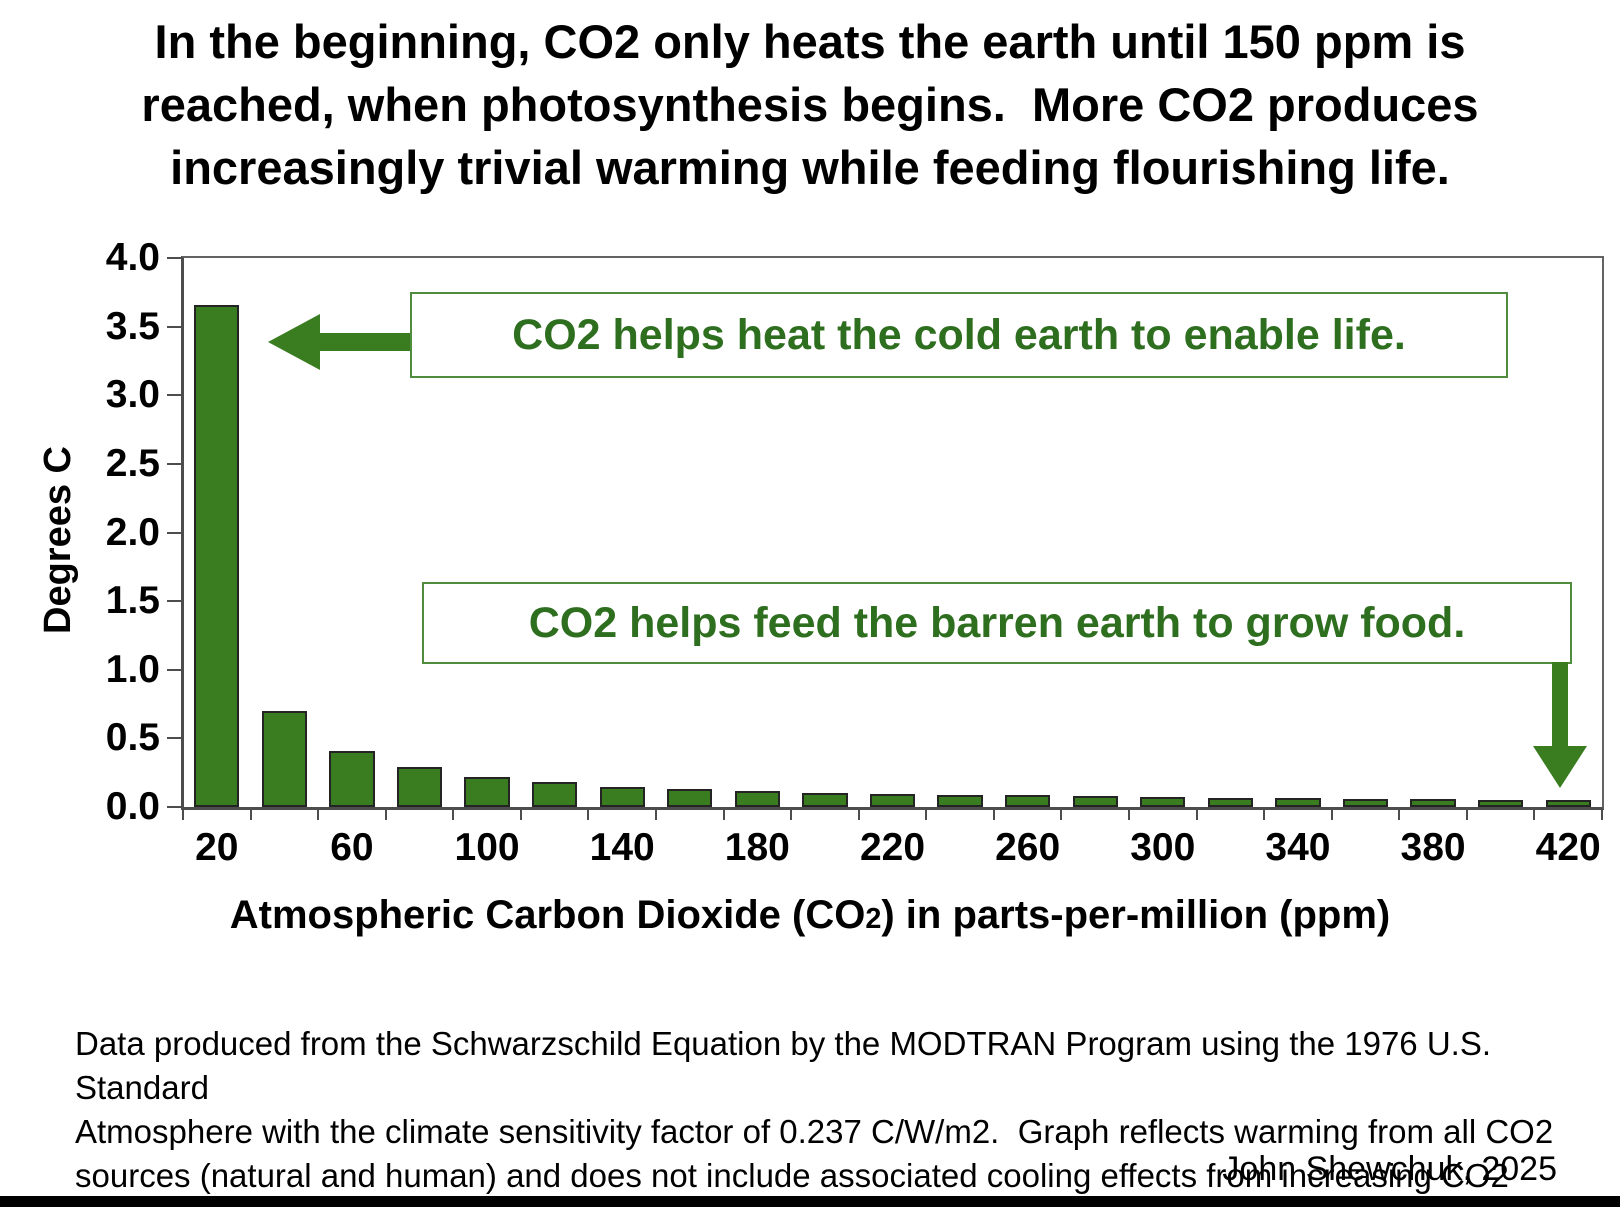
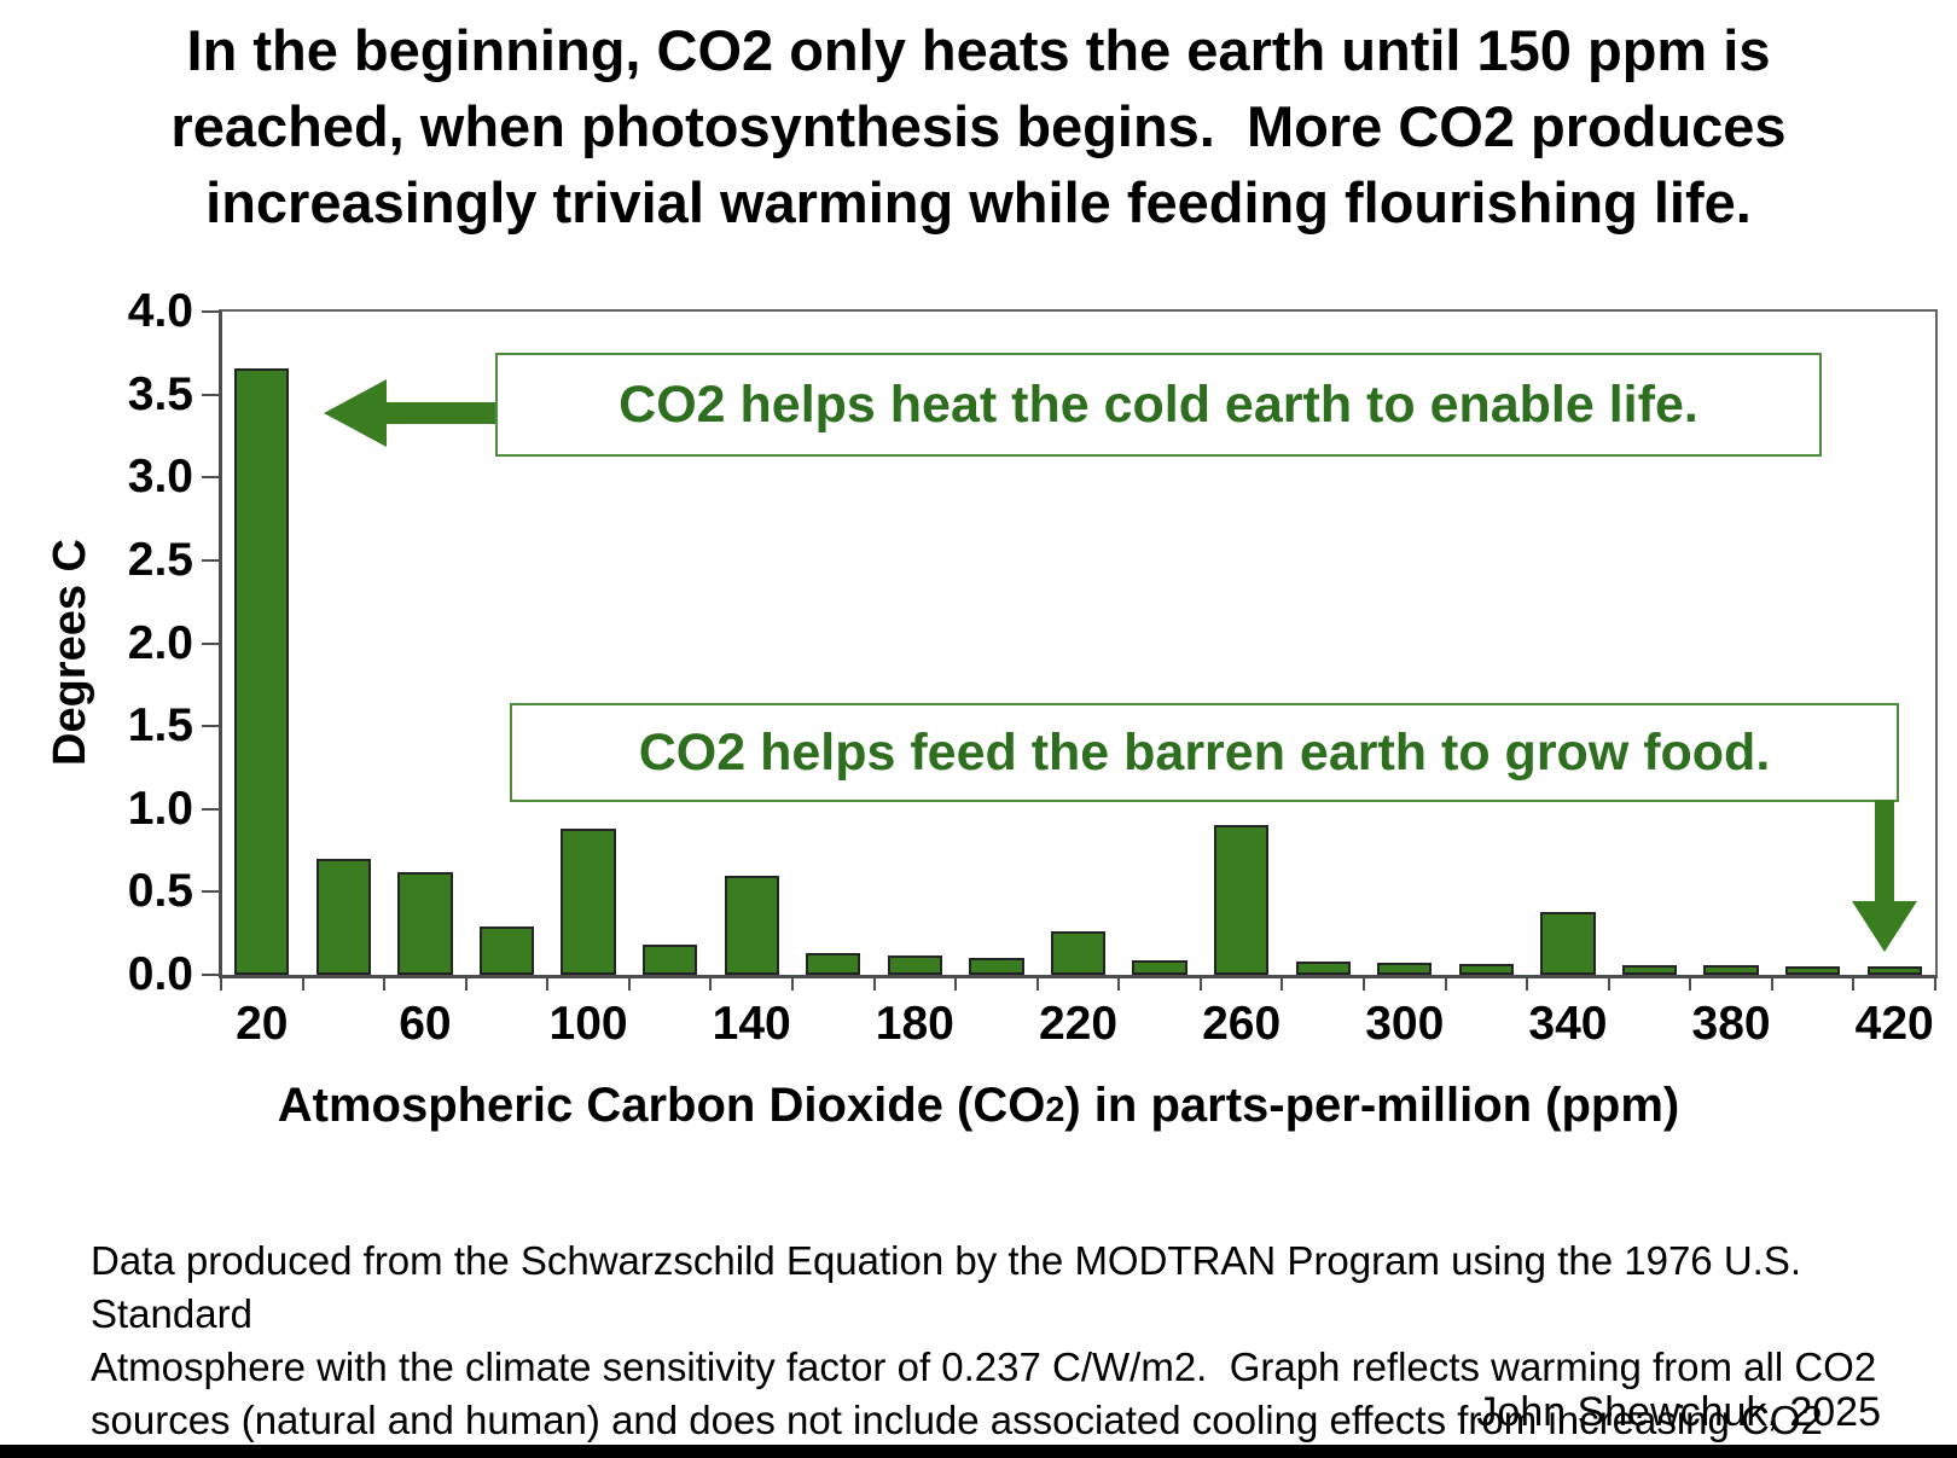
60: 0.41 -> 0.62
100: 0.22 -> 0.88
140: 0.14 -> 0.60
220: 0.10 -> 0.26
260: 0.09 -> 0.90
340: 0.06 -> 0.38
